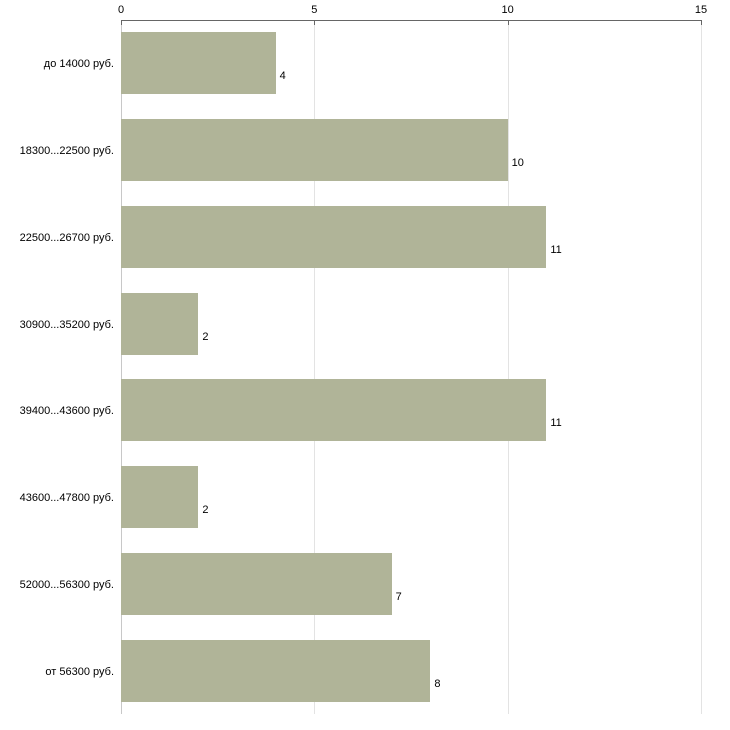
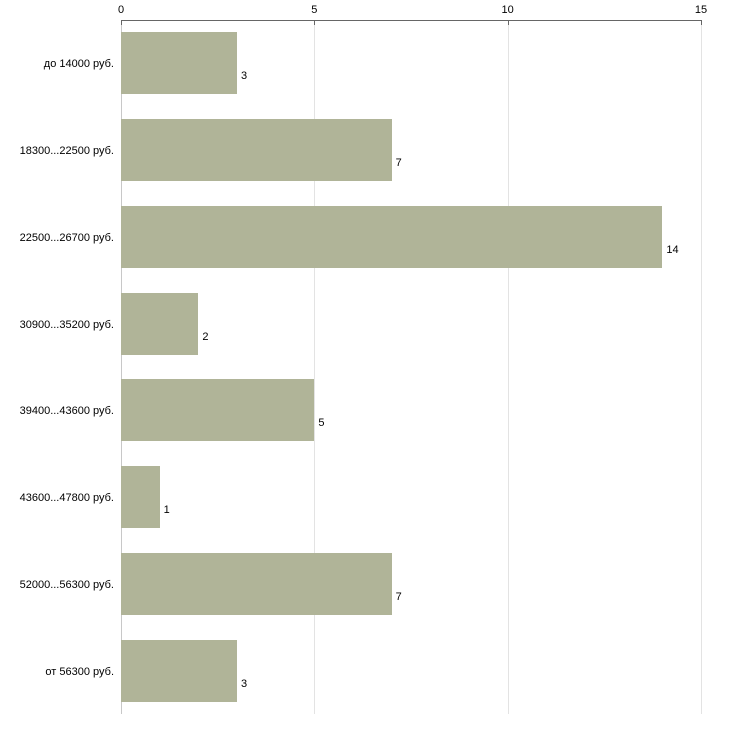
до 14000 руб.: 4 -> 3
18300...22500 руб.: 10 -> 7
22500...26700 руб.: 11 -> 14
39400...43600 руб.: 11 -> 5
43600...47800 руб.: 2 -> 1
от 56300 руб.: 8 -> 3
